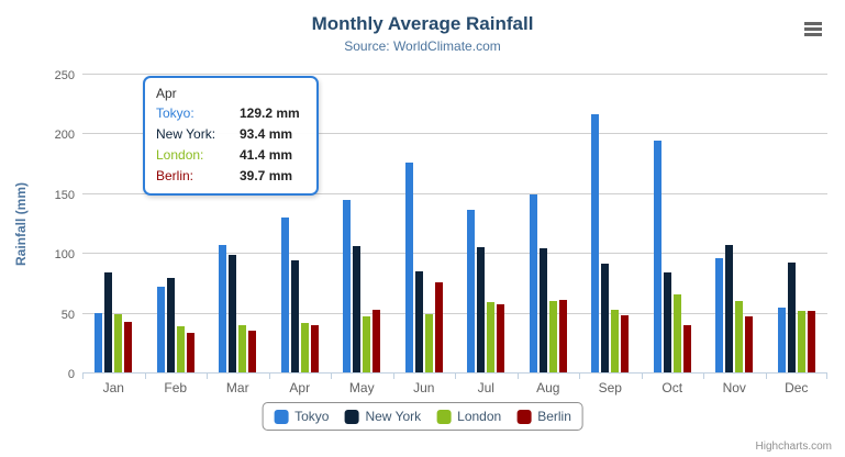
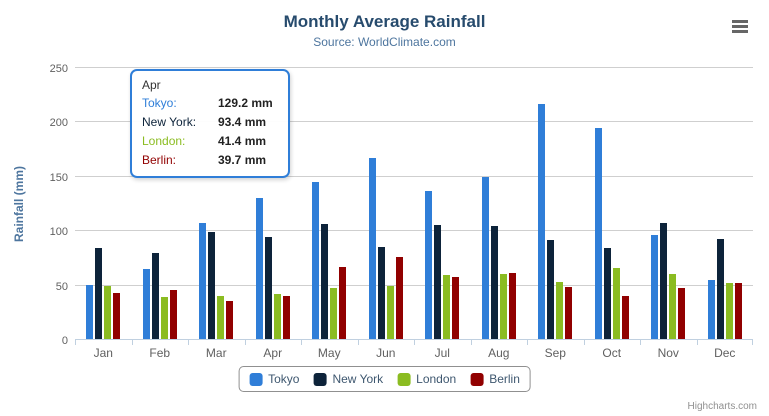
Tokyo/Feb: 72 -> 64
Berlin/Feb: 33 -> 45
Berlin/May: 53 -> 66
Tokyo/Jun: 176 -> 166
